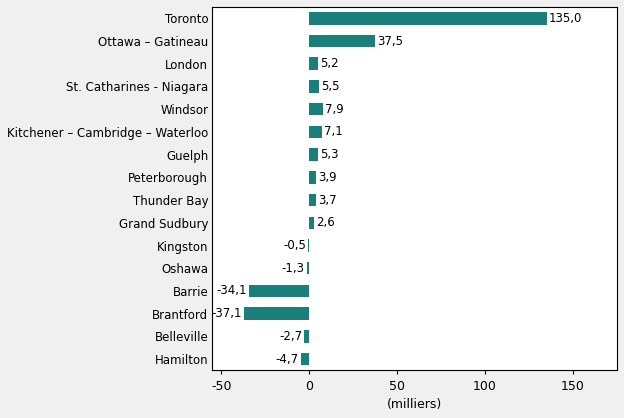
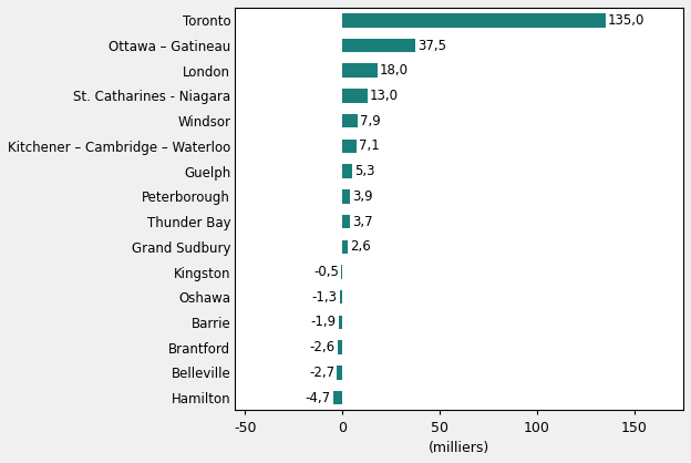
London: 5,2 -> 18,0
St. Catharines - Niagara: 5,5 -> 13,0
Barrie: -34,1 -> -1,9
Brantford: -37,1 -> -2,6
